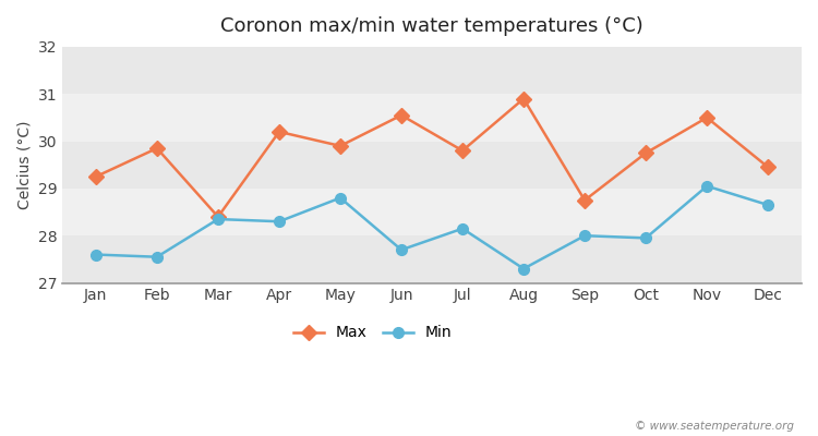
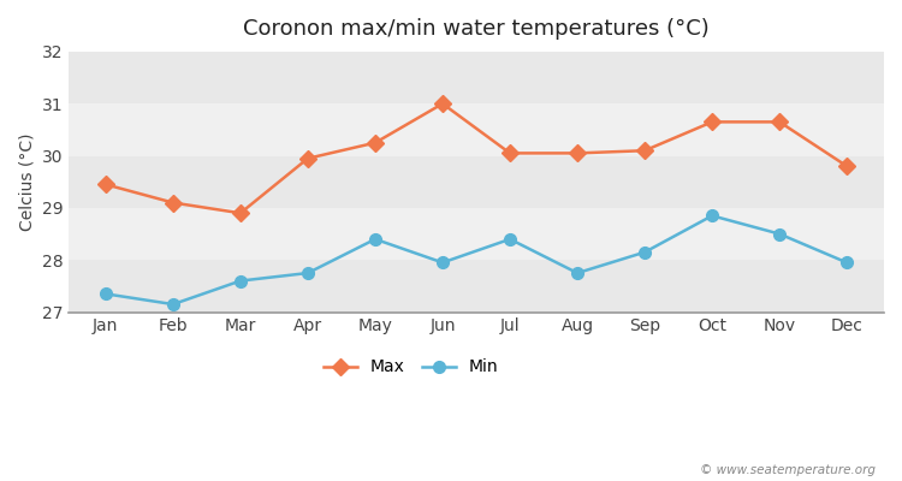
Max/Jan: 29.25 -> 29.45
Min/Jan: 27.60 -> 27.35
Max/Feb: 29.85 -> 29.10
Min/Feb: 27.55 -> 27.15
Max/Mar: 28.40 -> 28.90
Min/Mar: 28.35 -> 27.60
Max/Apr: 30.20 -> 29.95
Min/Apr: 28.30 -> 27.75
Max/May: 29.90 -> 30.25
Min/May: 28.80 -> 28.40
Max/Jun: 30.55 -> 31.00
Min/Jun: 27.70 -> 27.95
Max/Jul: 29.80 -> 30.05
Min/Jul: 28.15 -> 28.40
Max/Aug: 30.90 -> 30.05
Min/Aug: 27.30 -> 27.75
Max/Sep: 28.75 -> 30.10
Min/Sep: 28.00 -> 28.15
Max/Oct: 29.75 -> 30.65
Min/Oct: 27.95 -> 28.85
Max/Nov: 30.50 -> 30.65
Min/Nov: 29.05 -> 28.50
Max/Dec: 29.45 -> 29.80
Min/Dec: 28.65 -> 27.95
